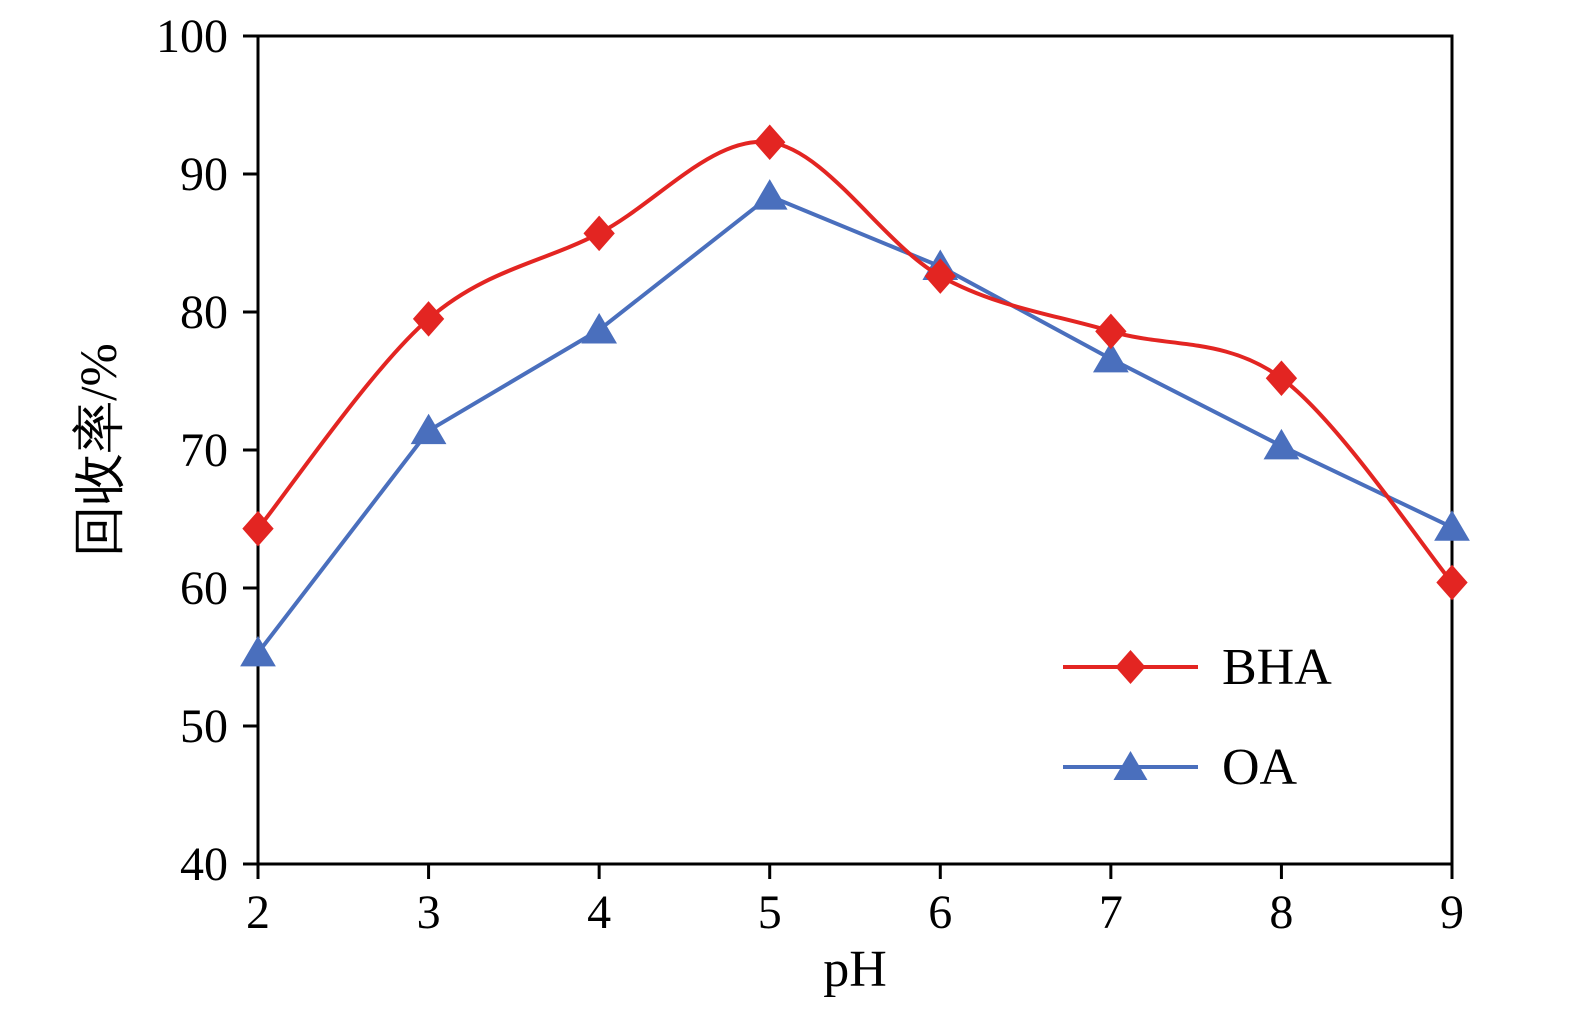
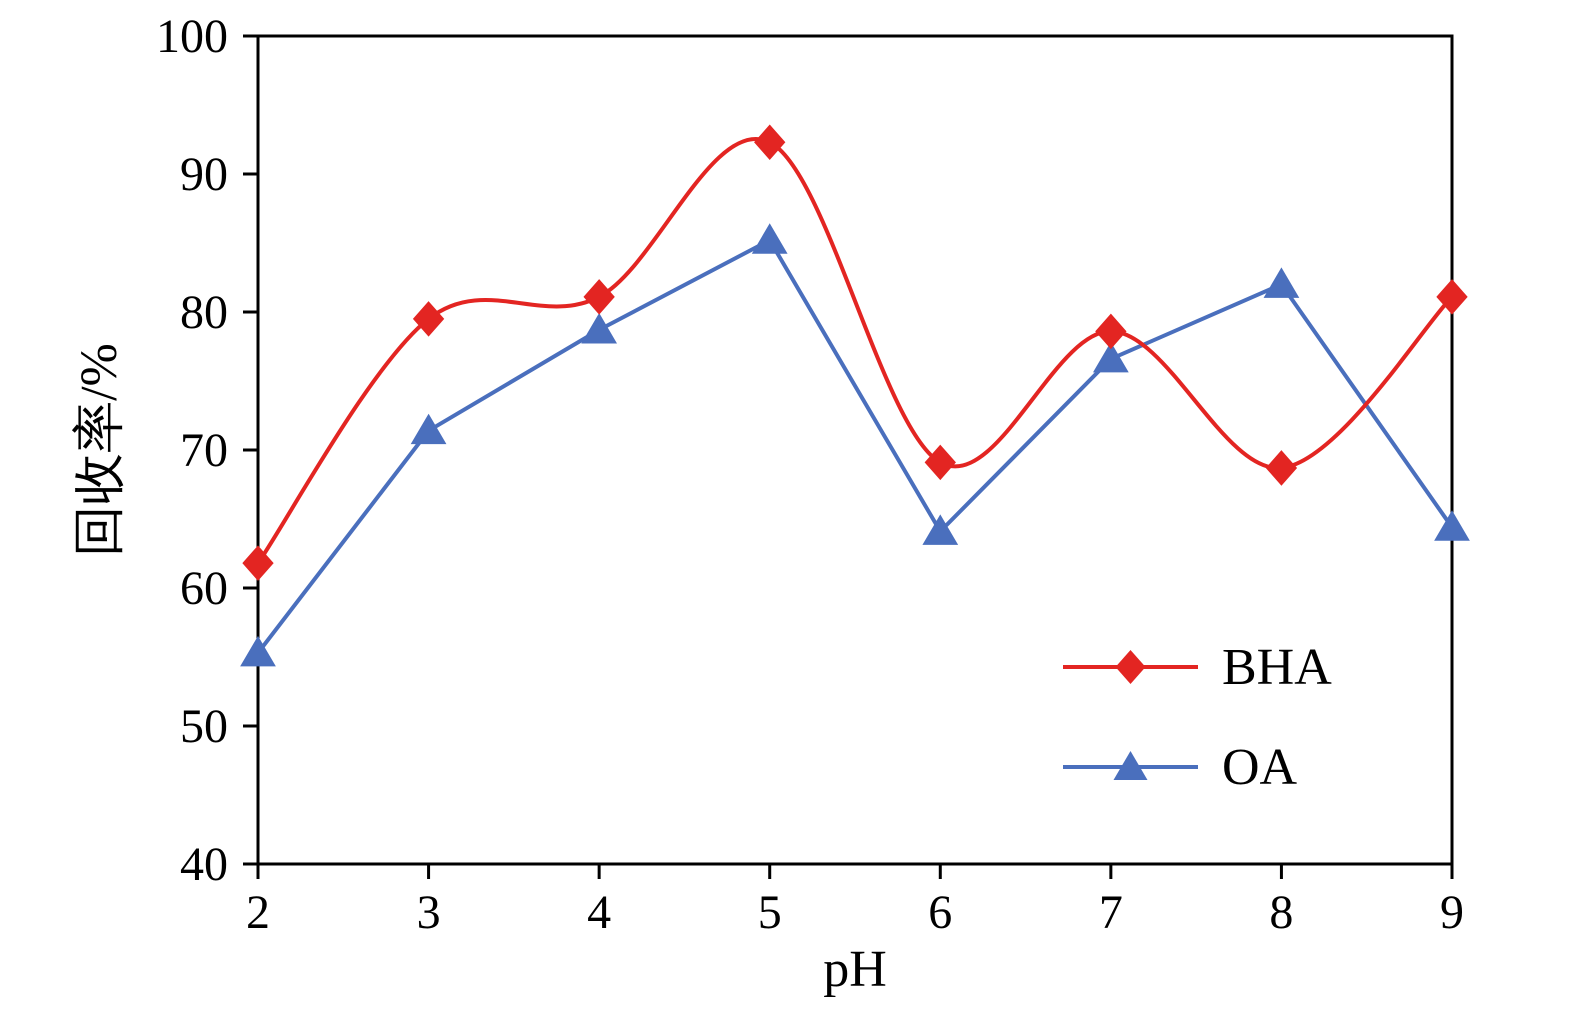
BHA/2: 64.3 -> 61.8
BHA/4: 85.7 -> 81.1
OA/5: 88.4 -> 85.2
BHA/6: 82.6 -> 69.1
OA/6: 83.3 -> 64.1
BHA/8: 75.2 -> 68.7
OA/8: 70.3 -> 82.0
BHA/9: 60.4 -> 81.1
